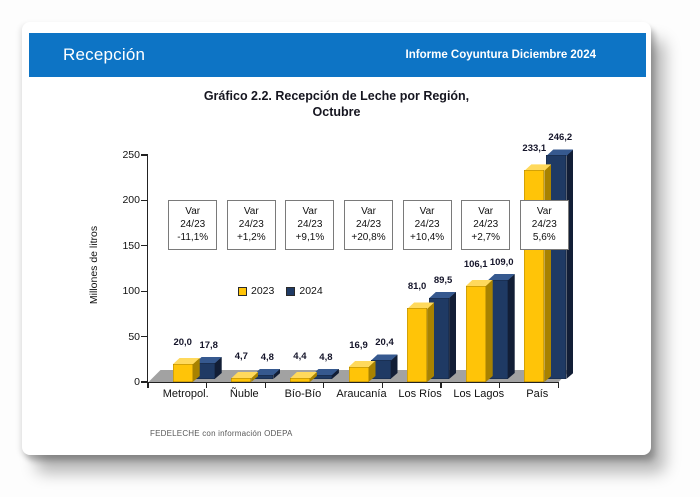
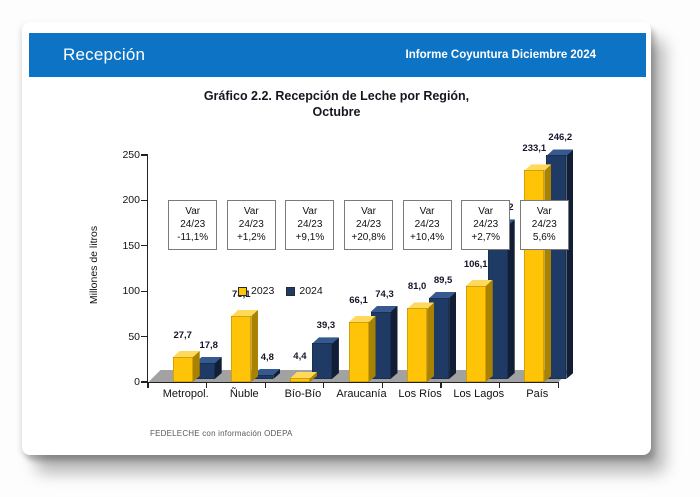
2023/Metropol.: 20,0 -> 27,7
2023/Ñuble: 4,7 -> 73,1
2024/Bío-Bío: 4,8 -> 39,3
2023/Araucanía: 16,9 -> 66,1
2024/Araucanía: 20,4 -> 74,3
2024/Los Lagos: 109,0 -> 169,2
